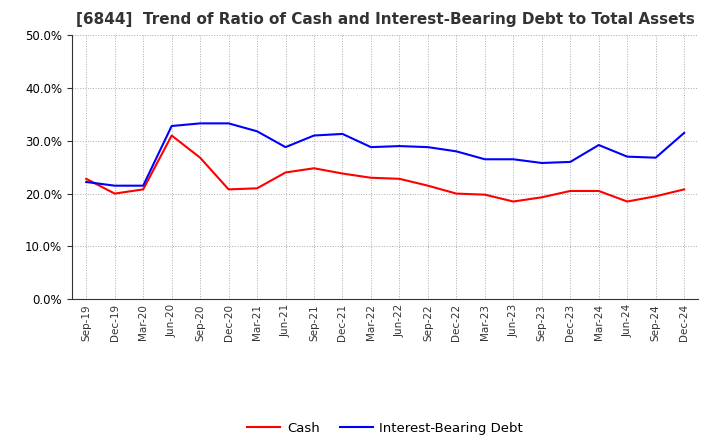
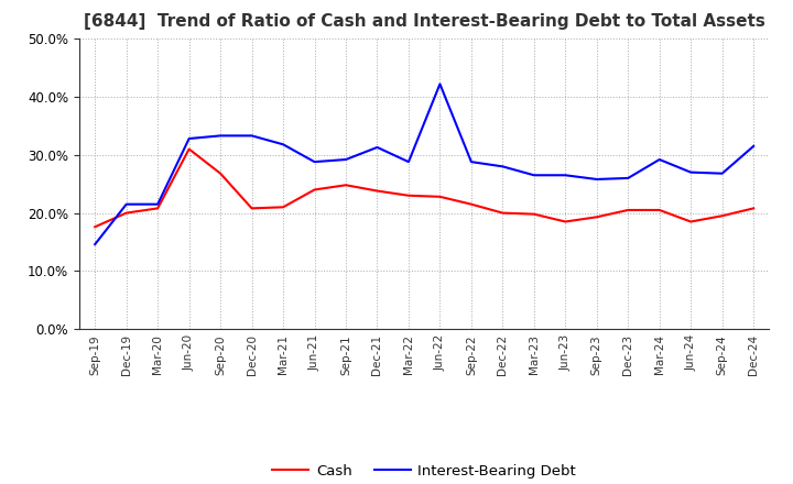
Cash/Sep-19: 22.8% -> 17.6%
Interest-Bearing Debt/Sep-19: 22.2% -> 14.6%
Interest-Bearing Debt/Sep-21: 31.0% -> 29.2%
Interest-Bearing Debt/Jun-22: 29.0% -> 42.2%
